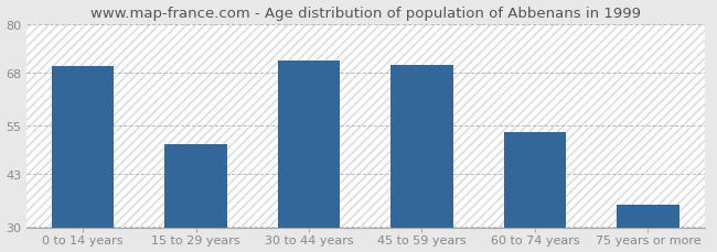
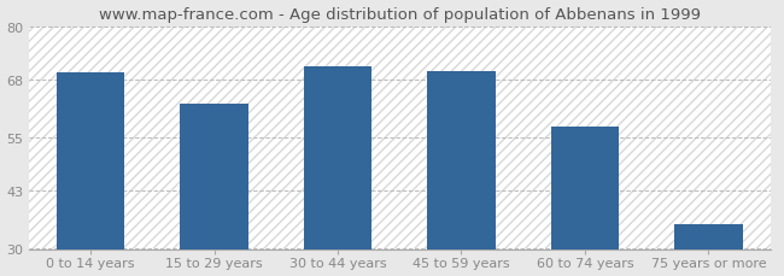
15 to 29 years: 50.5 -> 62.5
60 to 74 years: 53.5 -> 57.5
